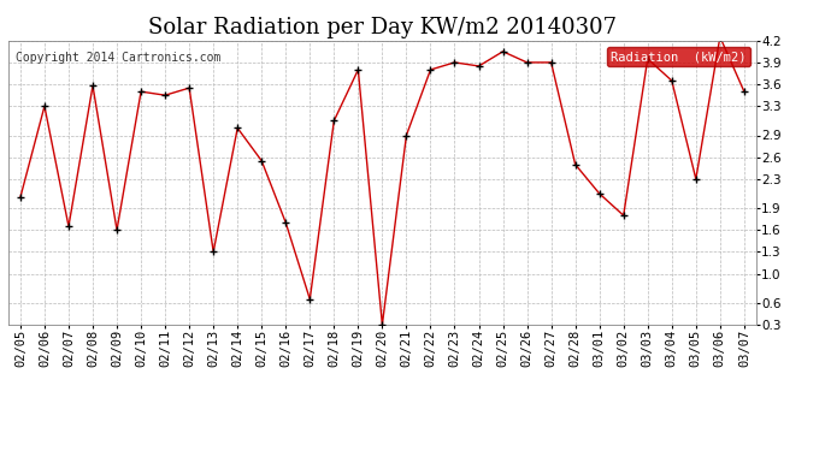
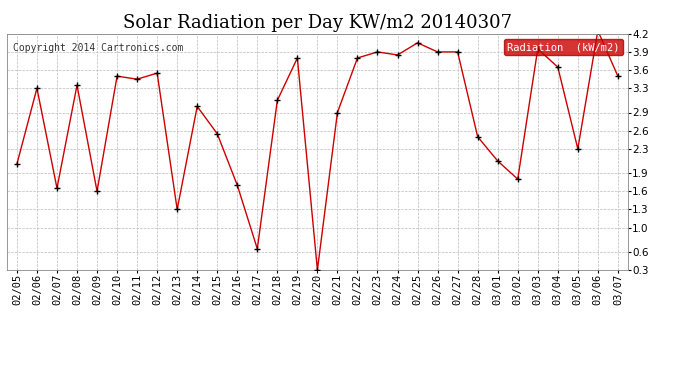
02/08: 3.58 -> 3.35
